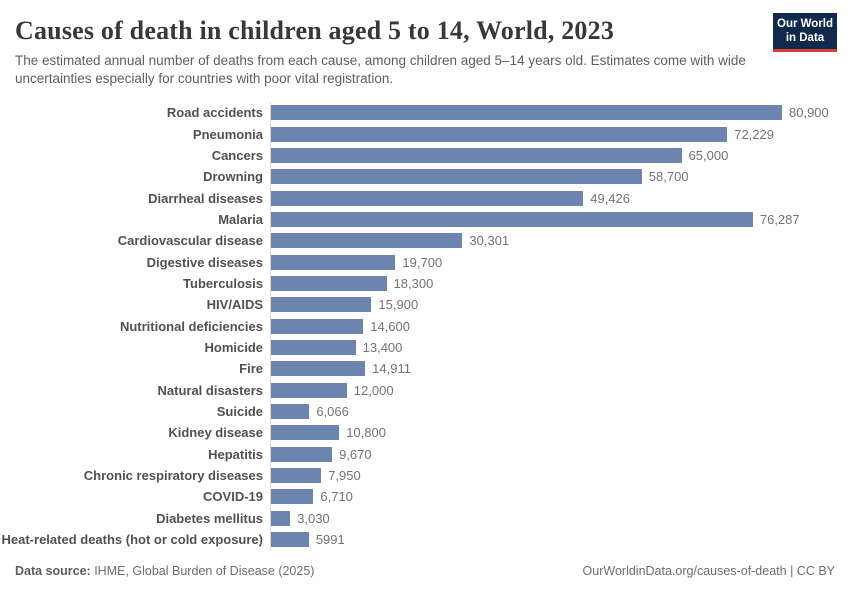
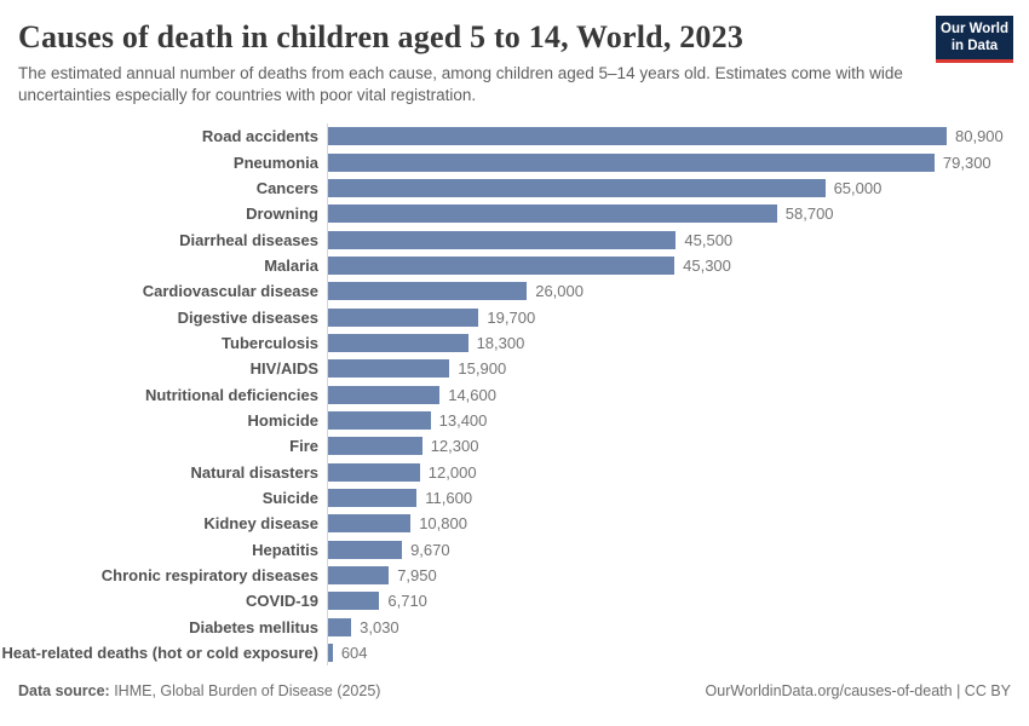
Pneumonia: 72,229 -> 79,300
Diarrheal diseases: 49,426 -> 45,500
Malaria: 76,287 -> 45,300
Cardiovascular disease: 30,301 -> 26,000
Fire: 14,911 -> 12,300
Suicide: 6,066 -> 11,600
Heat-related deaths (hot or cold exposure): 5991 -> 604
